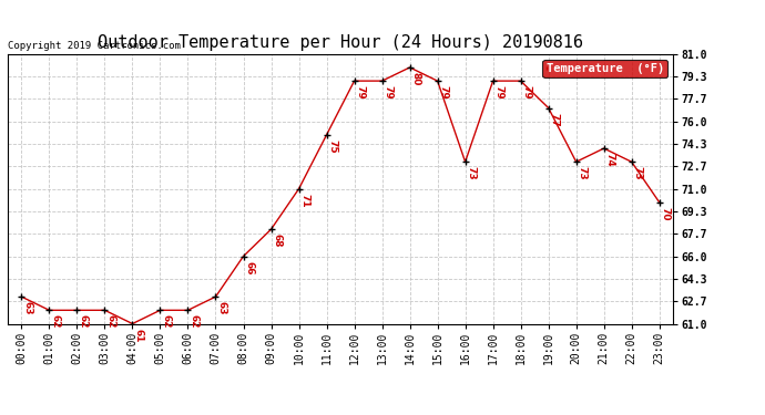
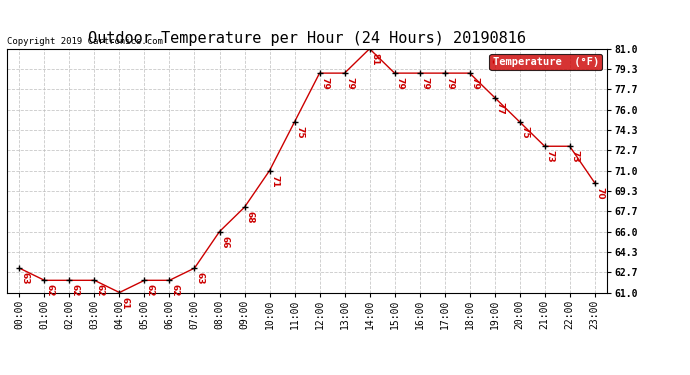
14:00: 80 -> 81
16:00: 73 -> 79
20:00: 73 -> 75
21:00: 74 -> 73
